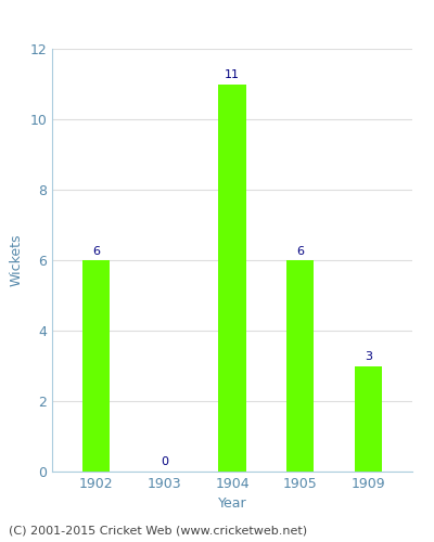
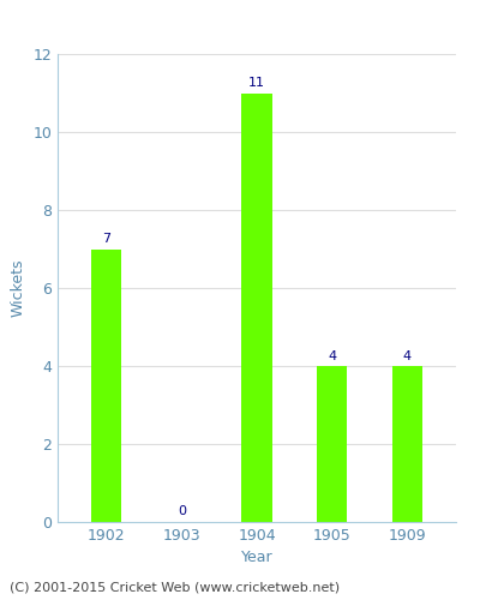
1902: 6 -> 7
1905: 6 -> 4
1909: 3 -> 4
